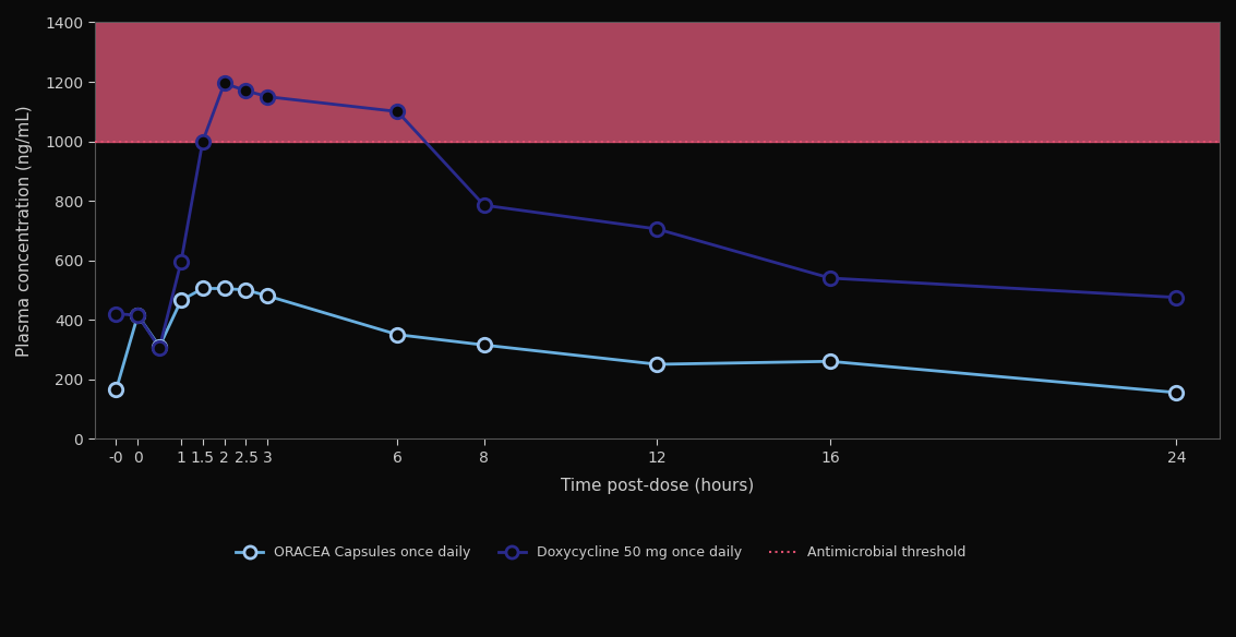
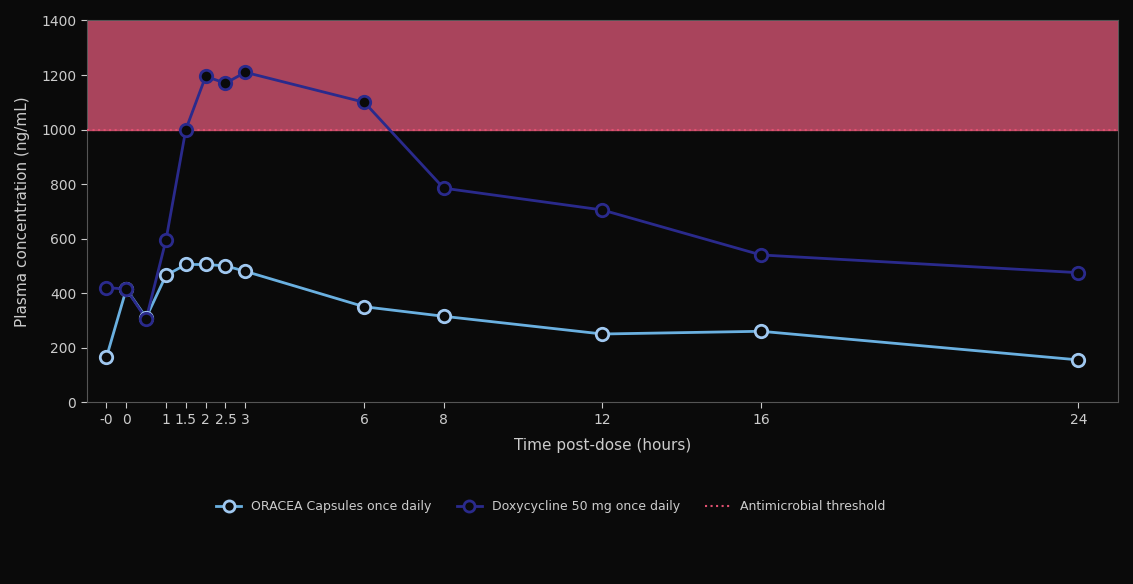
Doxycycline 50 mg once daily/3: 1150 -> 1210
